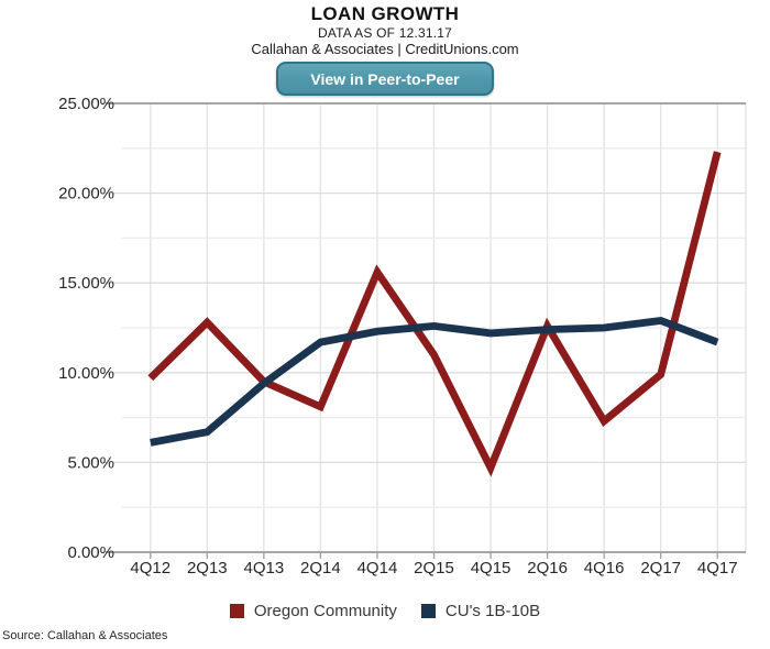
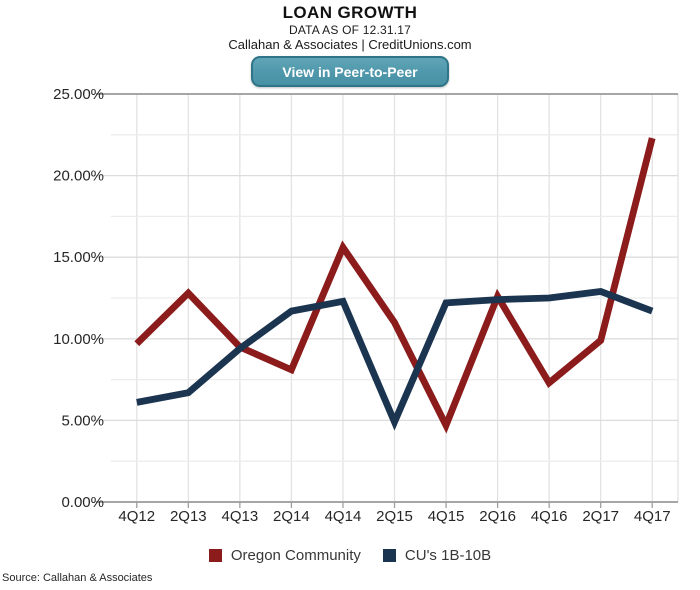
CU's 1B-10B/2Q15: 12.6% -> 4.9%
